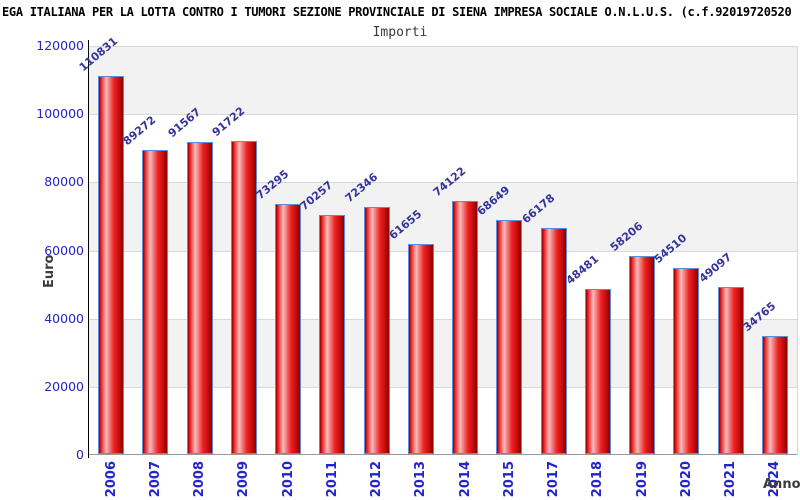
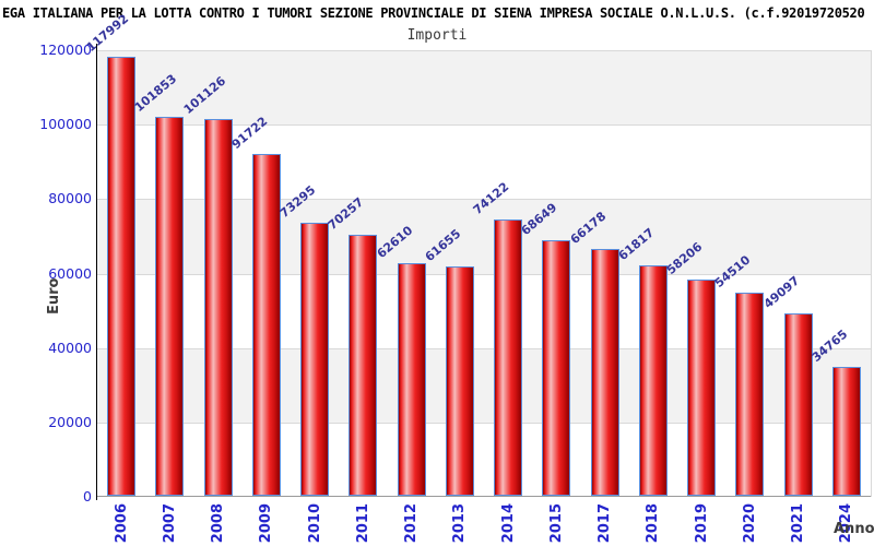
2006: 110831 -> 117992
2007: 89272 -> 101853
2008: 91567 -> 101126
2012: 72346 -> 62610
2018: 48481 -> 61817
